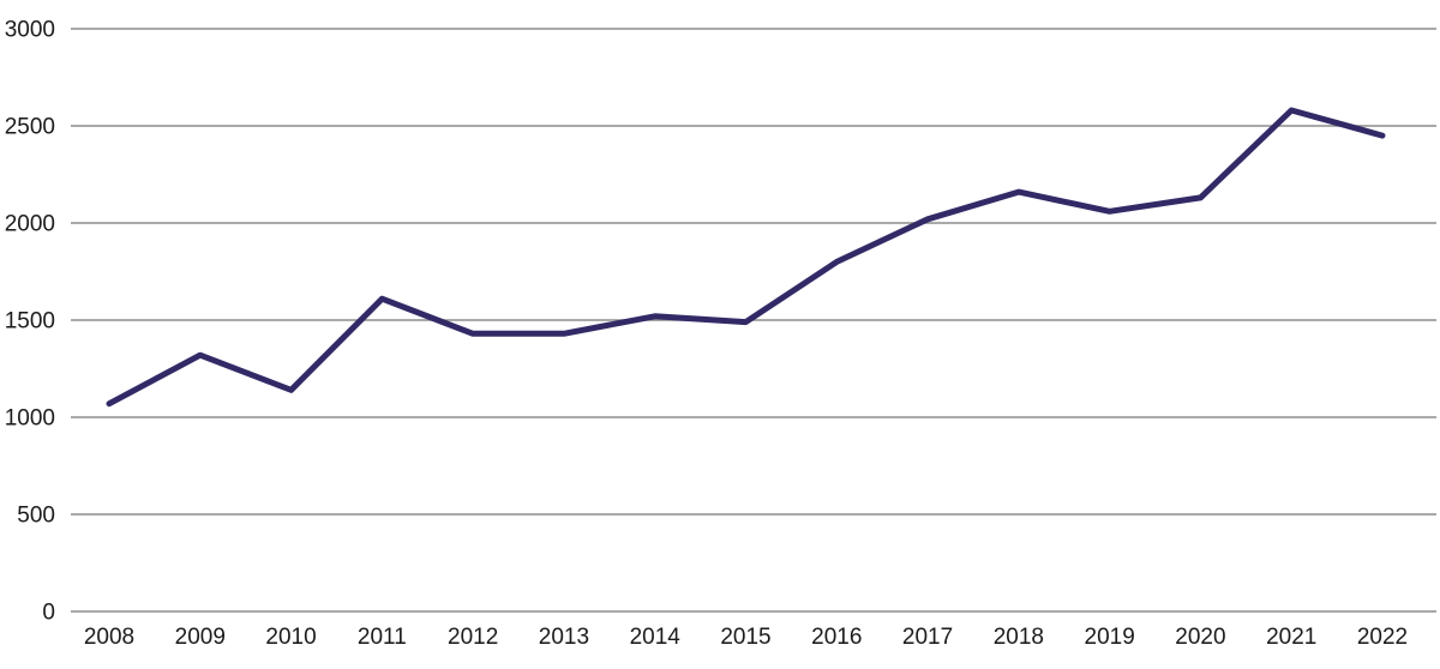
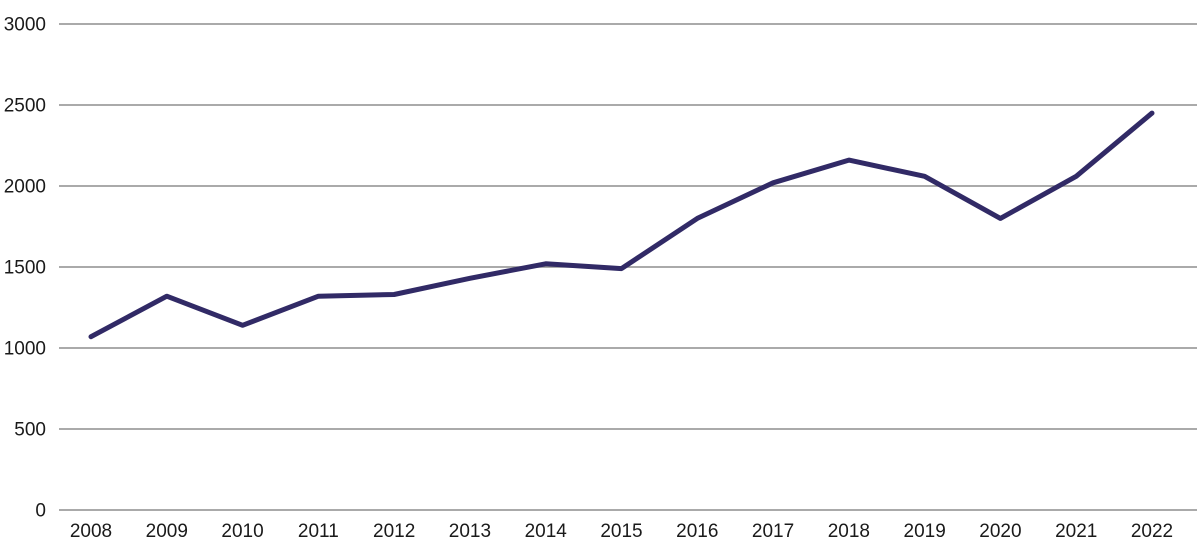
2011: 1610 -> 1320
2012: 1430 -> 1330
2020: 2130 -> 1800
2021: 2580 -> 2060
